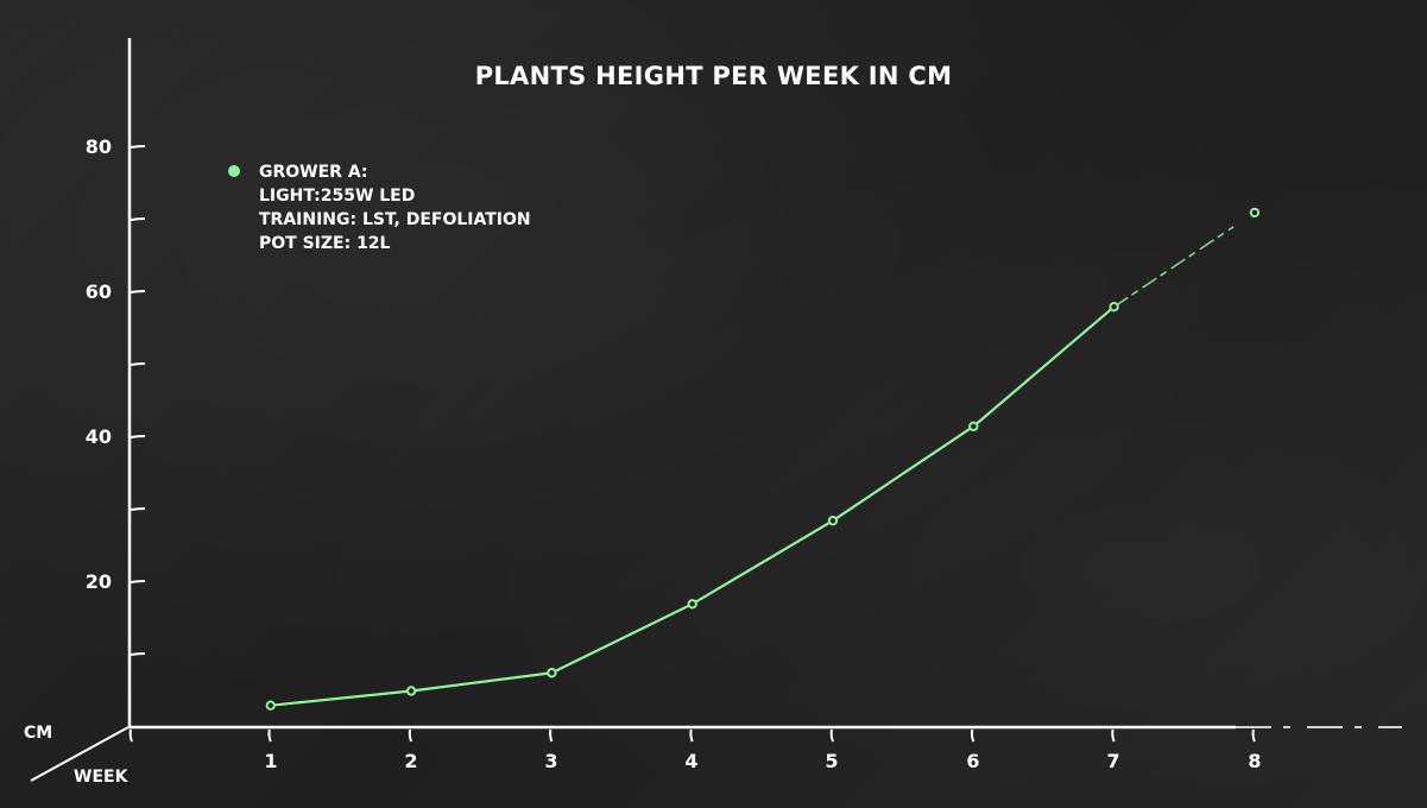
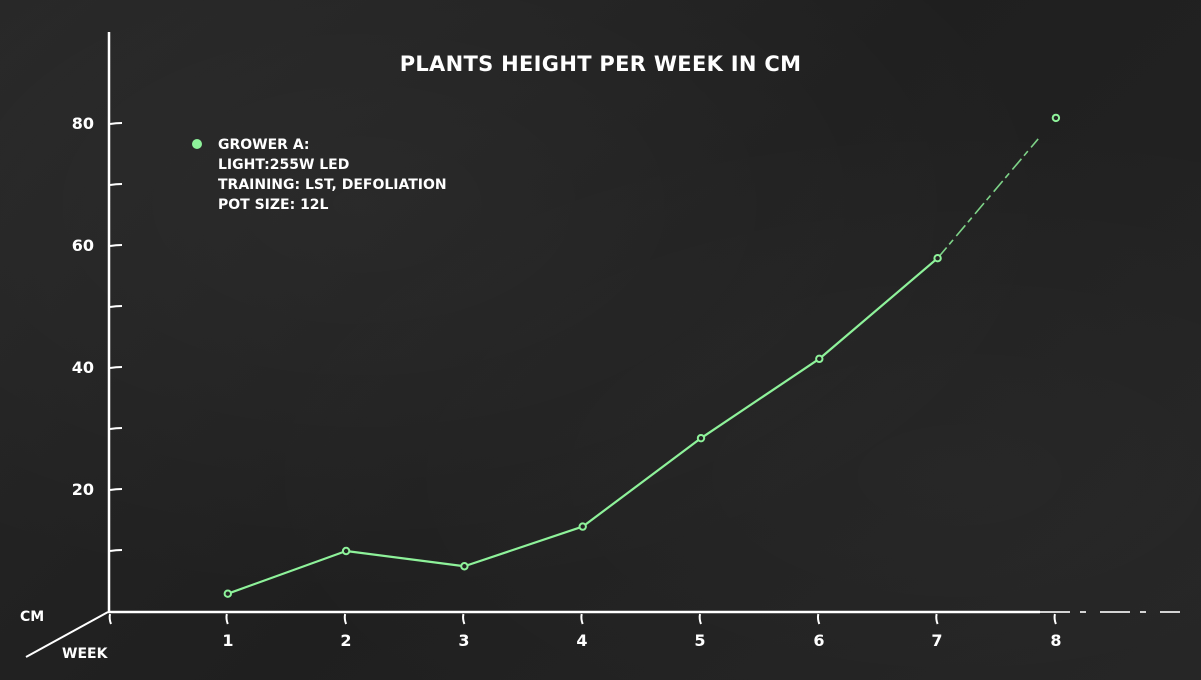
2: 5 -> 10
4: 17 -> 14
8: 71 -> 81
